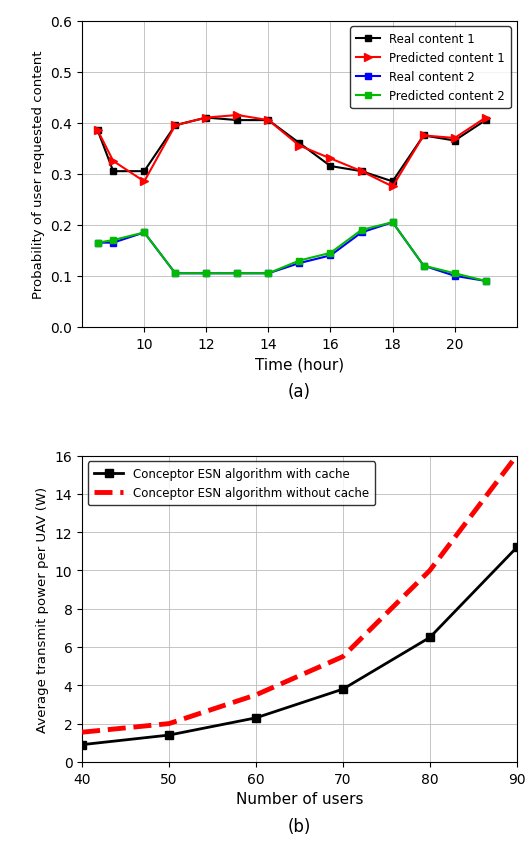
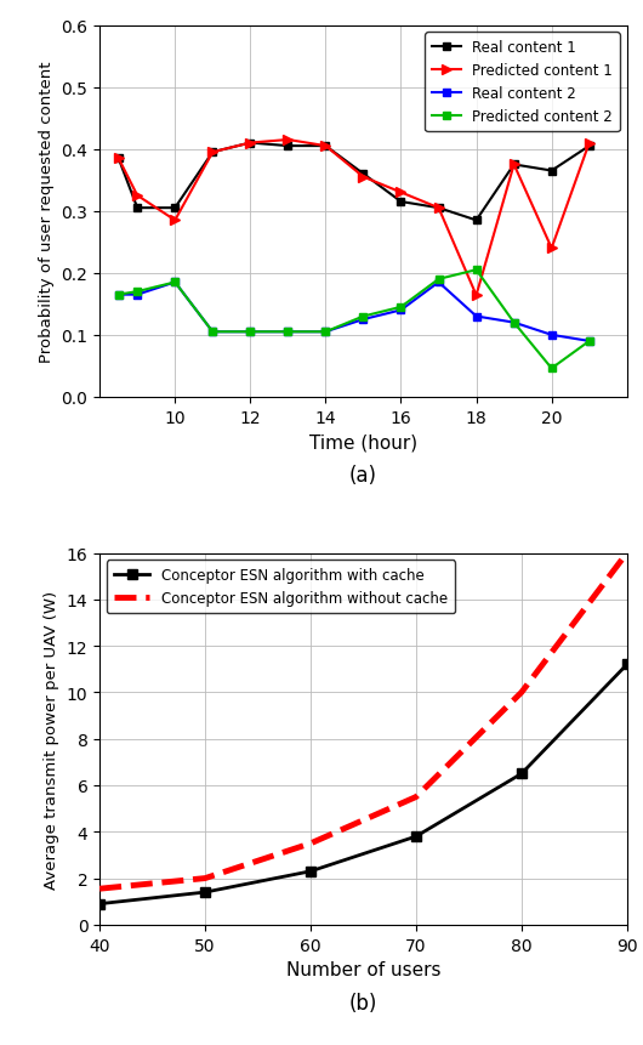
Predicted content 1/18: 0.275 -> 0.164
Real content 2/18: 0.205 -> 0.130
Predicted content 1/20: 0.370 -> 0.240
Predicted content 2/20: 0.105 -> 0.046
